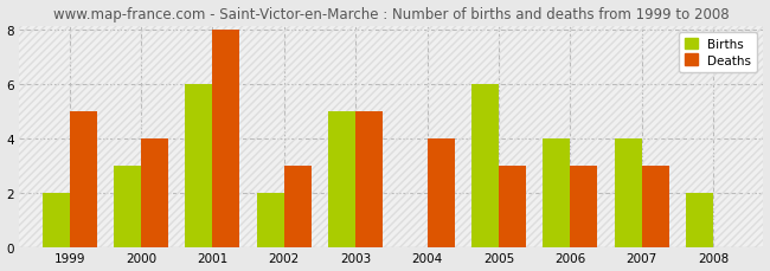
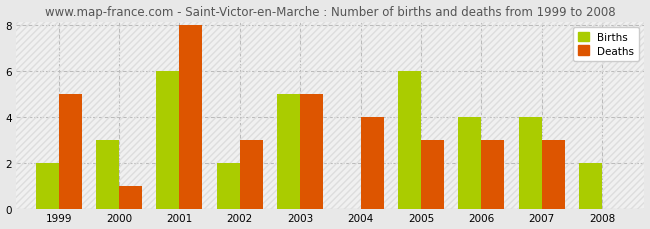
Deaths/2000: 4 -> 1
